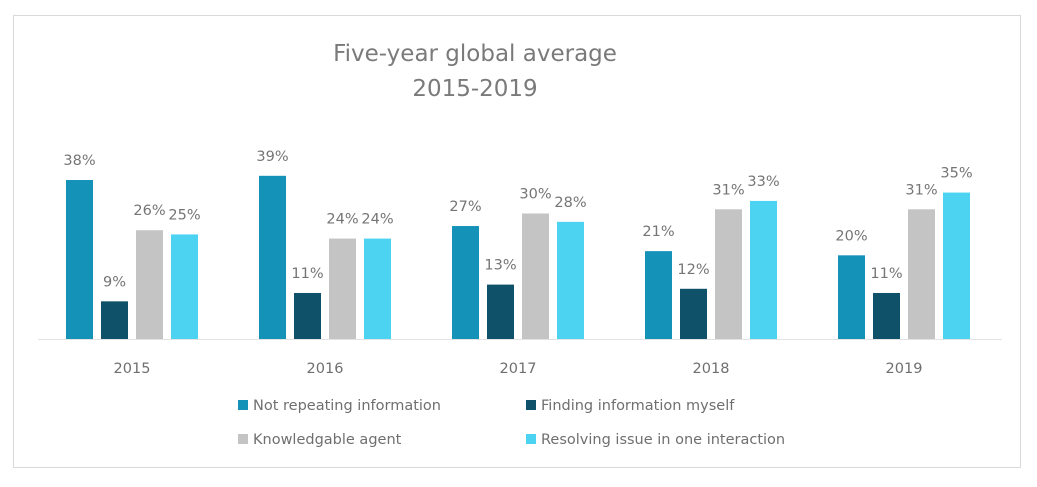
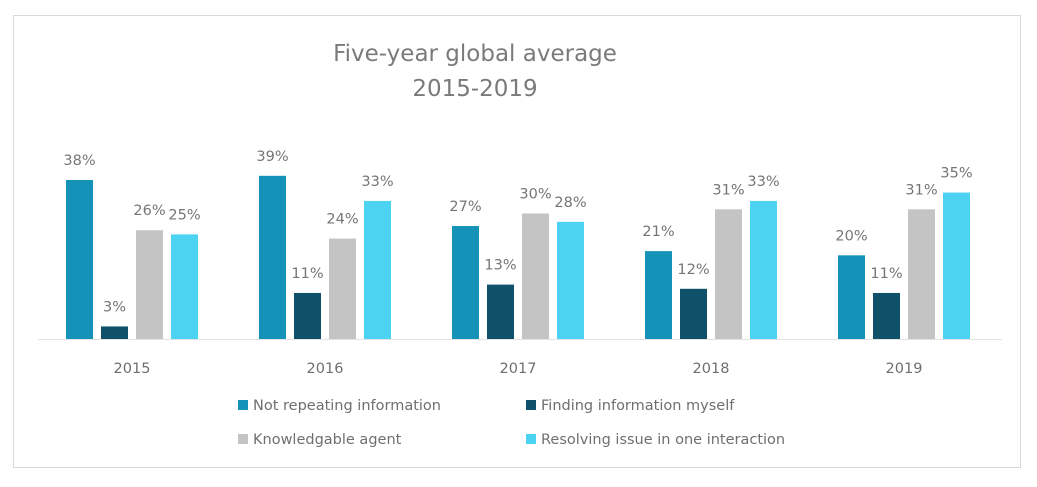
Finding information myself/2015: 9% -> 3%
Resolving issue in one interaction/2016: 24% -> 33%
